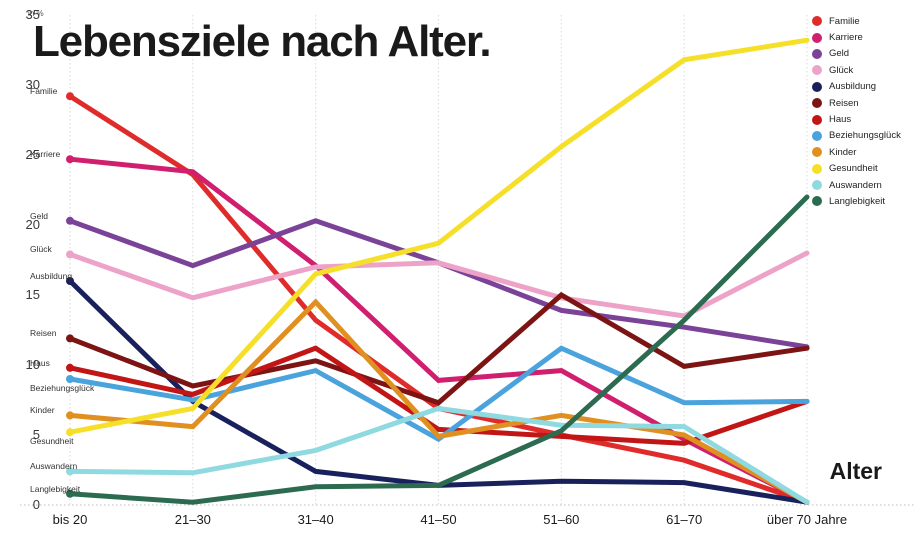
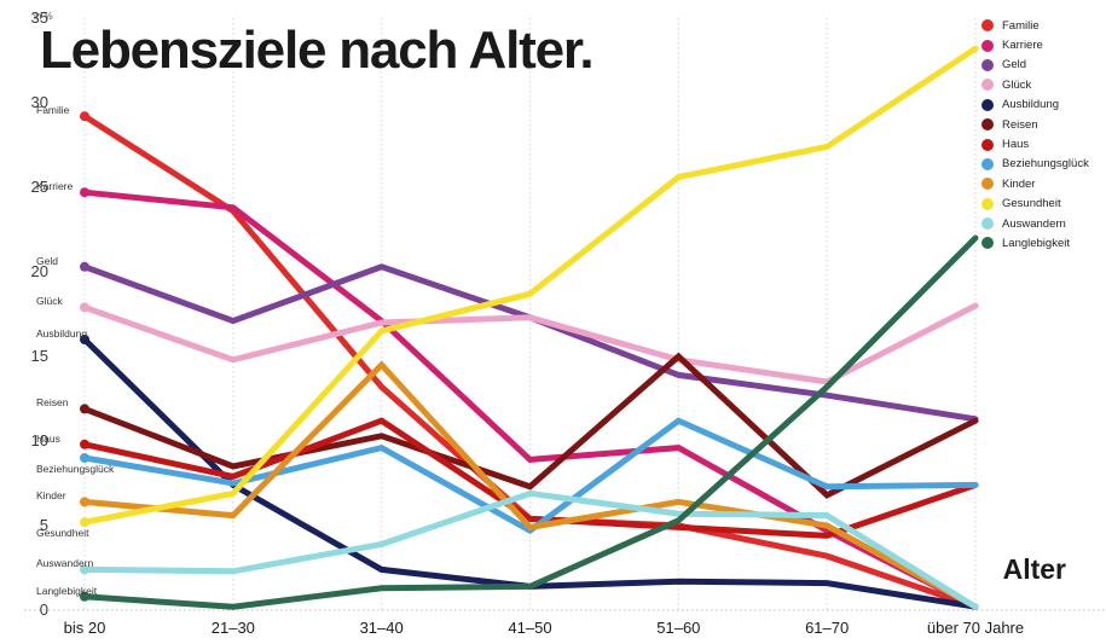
Familie/41–50: 6.9 -> 5.4
Reisen/61–70: 9.9 -> 6.8
Gesundheit/61–70: 31.8 -> 27.4
